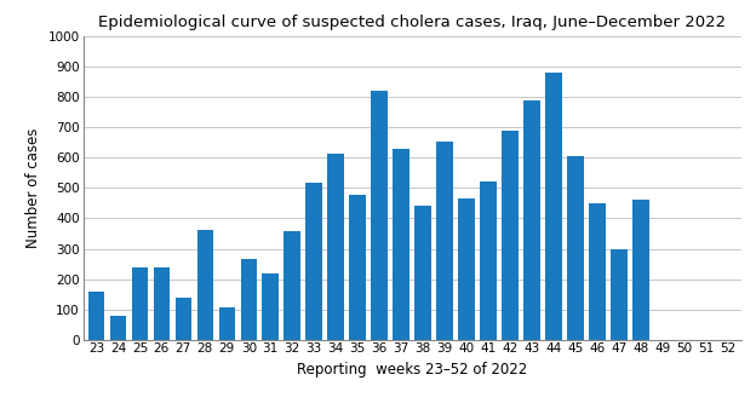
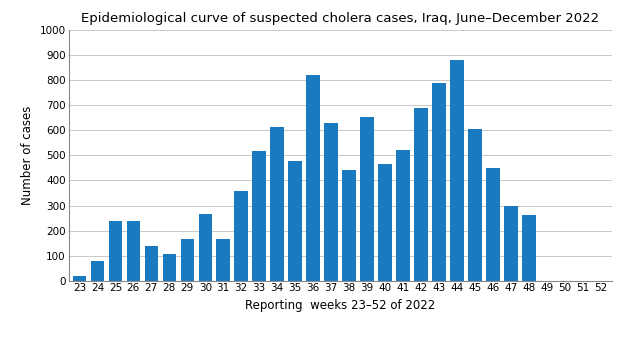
23: 160 -> 20
28: 360 -> 105
29: 105 -> 165
31: 220 -> 165
48: 460 -> 262
